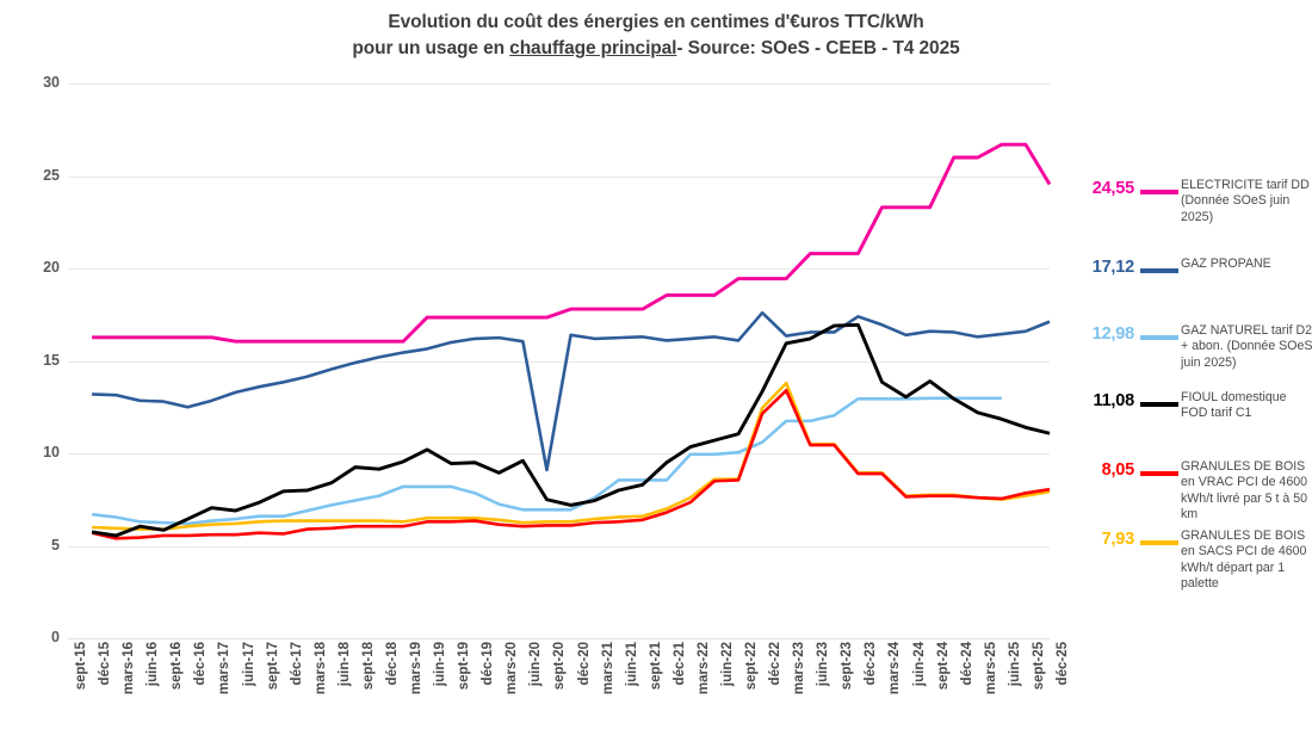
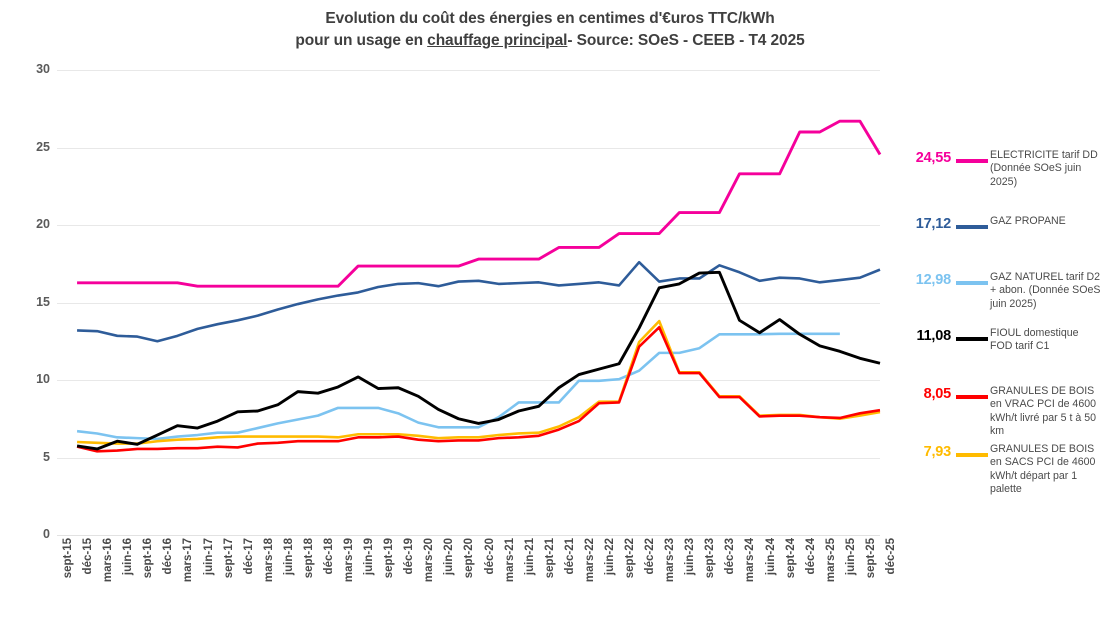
FIOUL domestique FOD tarif C1/juin-20: 9.6 -> 8.1
GAZ PROPANE/sept-20: 9.1 -> 16.4
